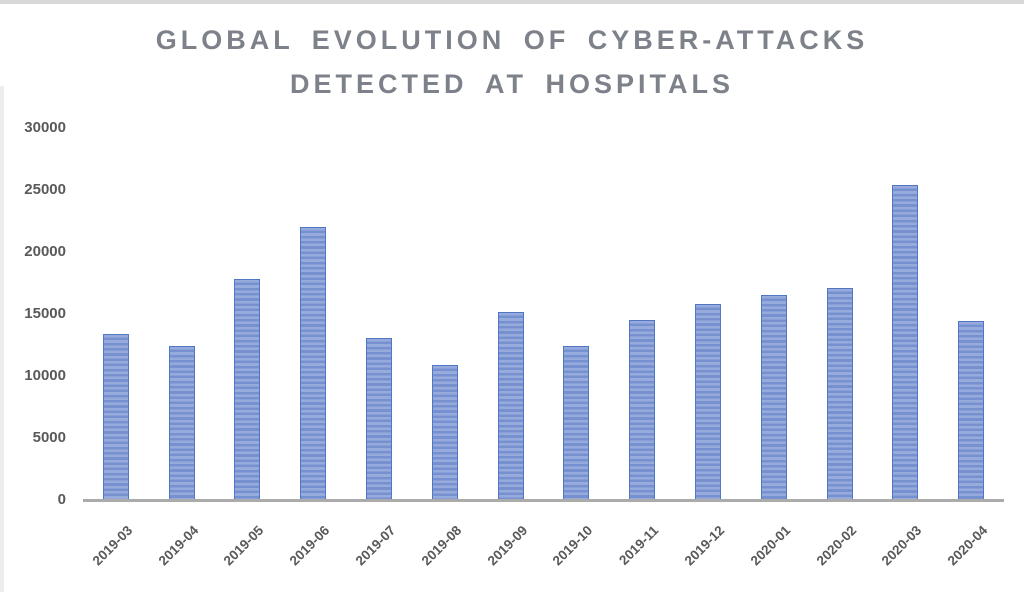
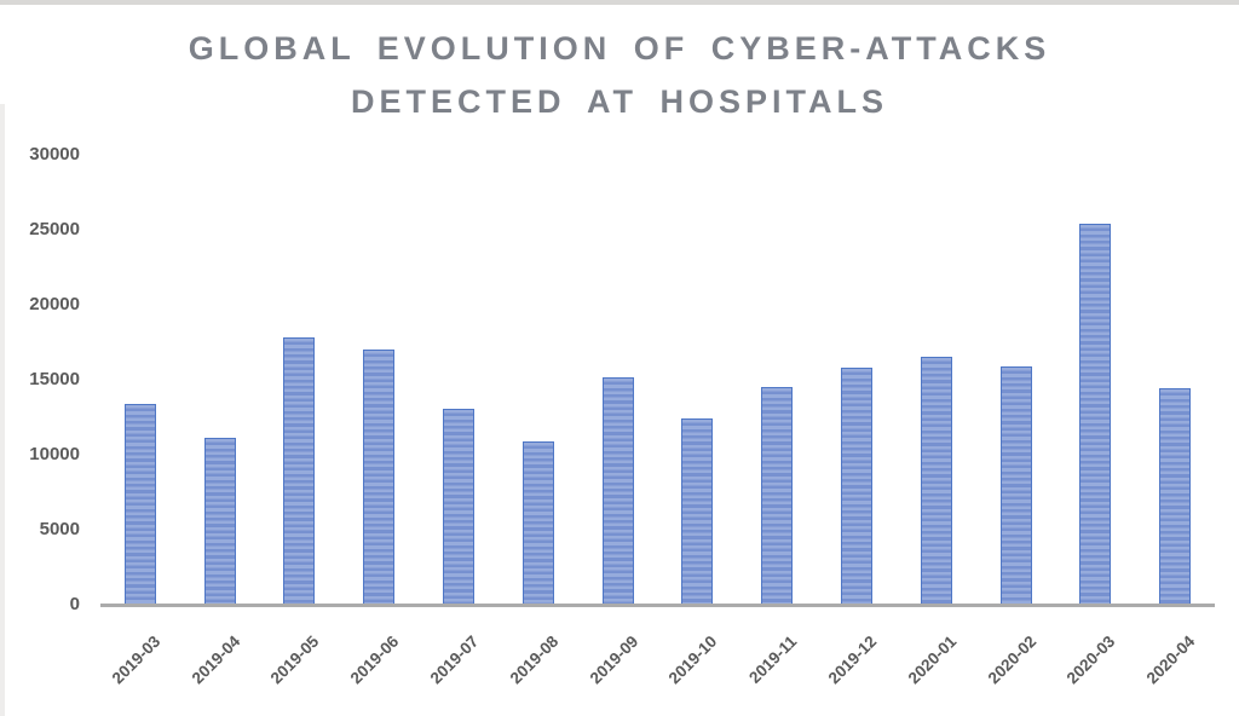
2019-04: 12400 -> 11100
2019-06: 22000 -> 17000
2020-02: 17100 -> 15900
